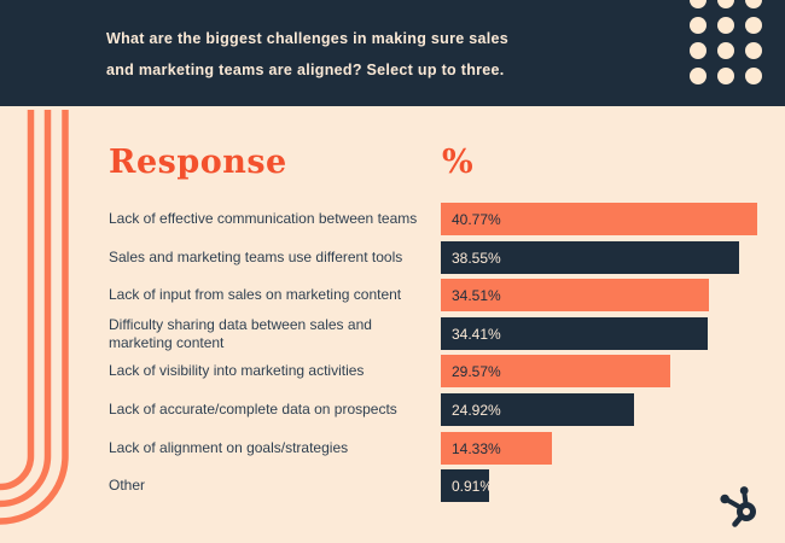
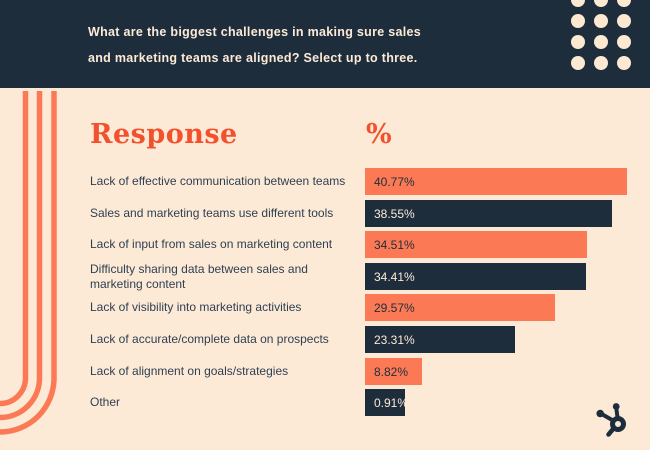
Lack of accurate/complete data on prospects: 24.92% -> 23.31%
Lack of alignment on goals/strategies: 14.33% -> 8.82%
